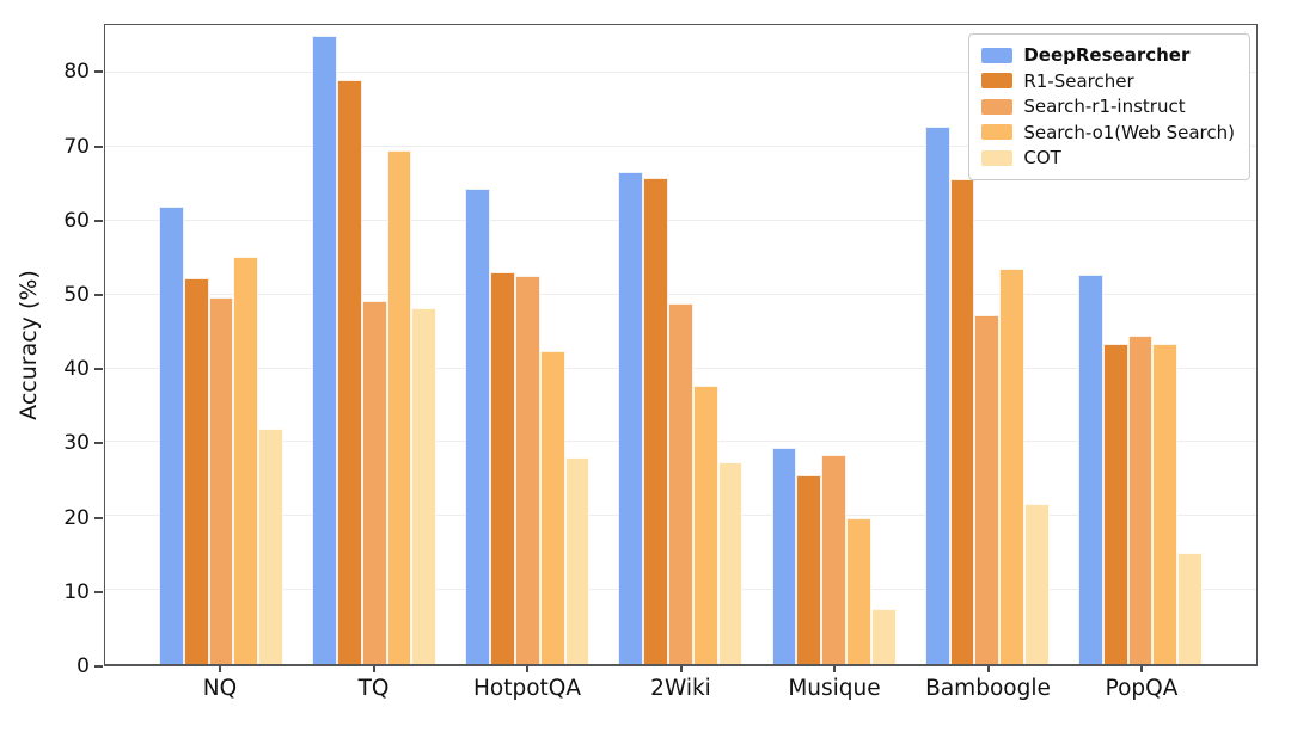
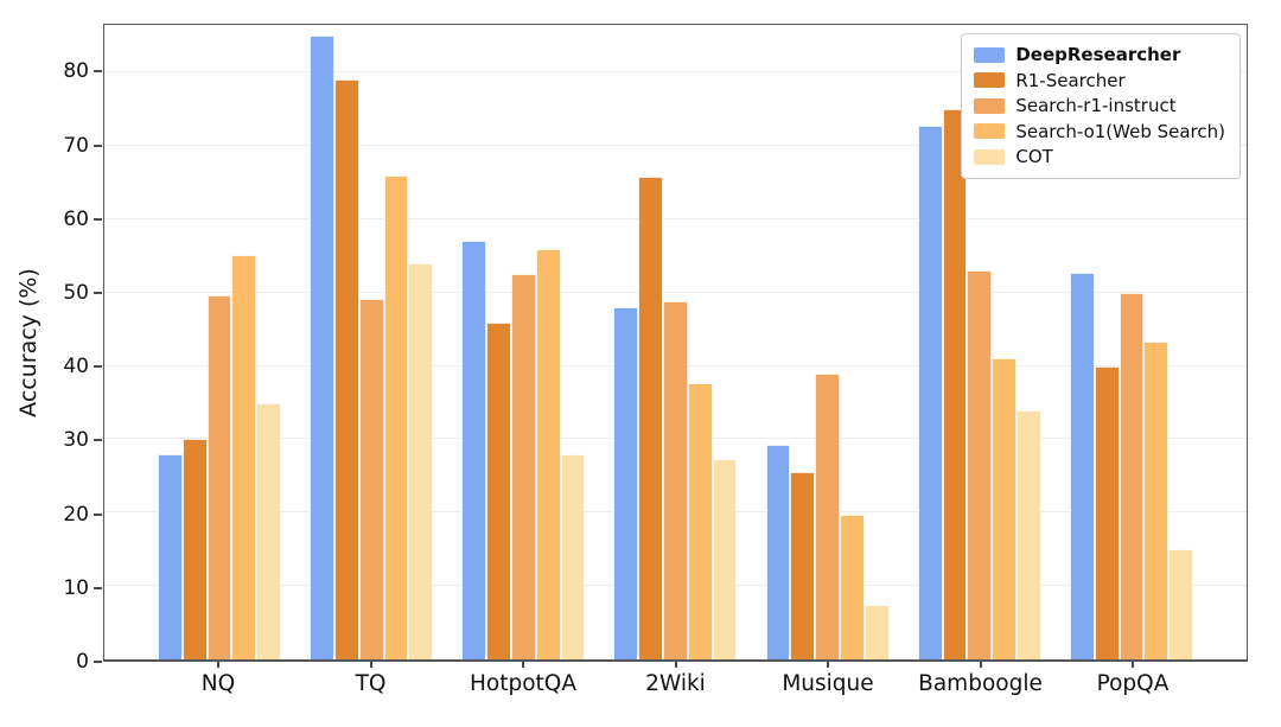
DeepResearcher/NQ: 62 -> 28
R1-Searcher/NQ: 52 -> 30
COT/NQ: 32 -> 35
Search-o1(Web Search)/TQ: 70 -> 66
COT/TQ: 48 -> 54
DeepResearcher/HotpotQA: 64 -> 57
R1-Searcher/HotpotQA: 53 -> 46
Search-o1(Web Search)/HotpotQA: 42 -> 56
DeepResearcher/2Wiki: 67 -> 48
Search-r1-instruct/Musique: 28 -> 39
R1-Searcher/Bamboogle: 66 -> 75
Search-r1-instruct/Bamboogle: 47 -> 53
Search-o1(Web Search)/Bamboogle: 54 -> 41
COT/Bamboogle: 22 -> 34
R1-Searcher/PopQA: 43 -> 40
Search-r1-instruct/PopQA: 44 -> 50
